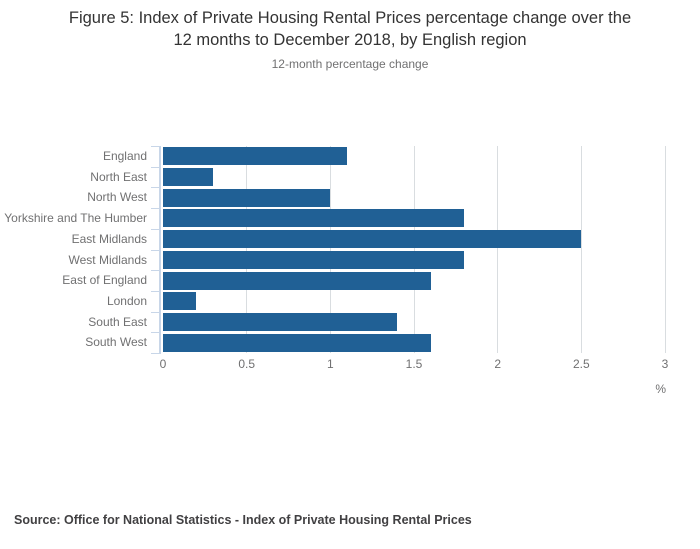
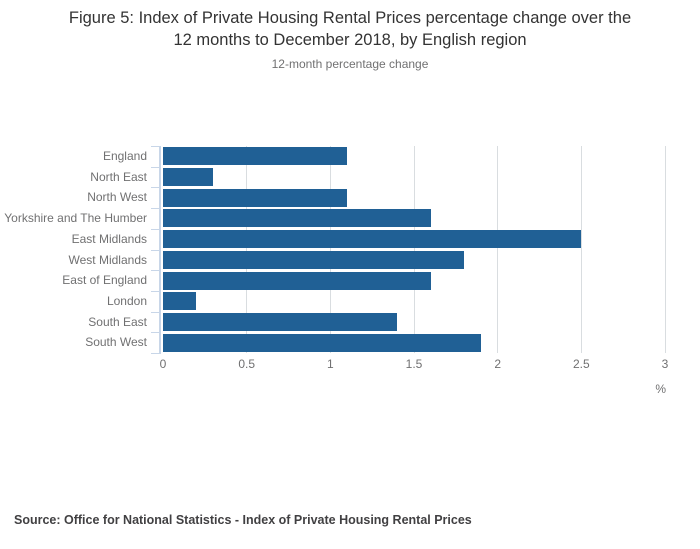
North West: 1.0 -> 1.1
Yorkshire and The Humber: 1.8 -> 1.6
South West: 1.6 -> 1.9
